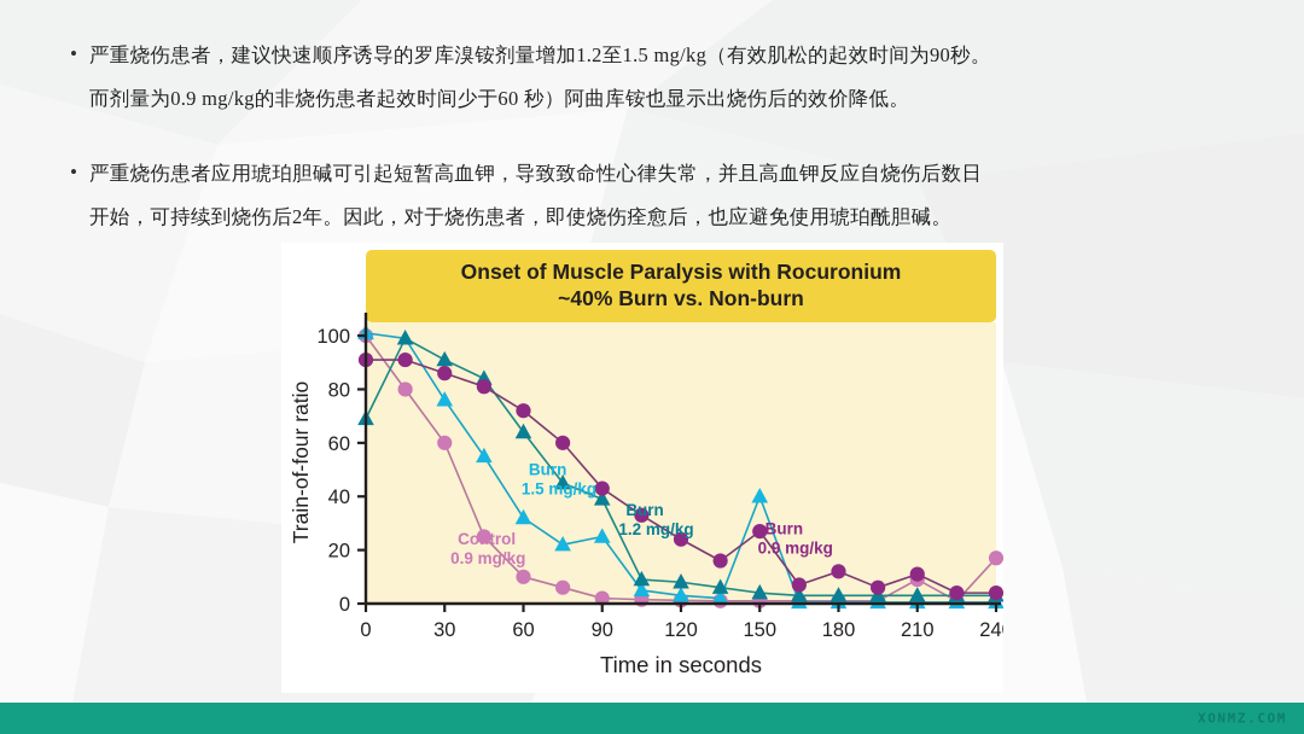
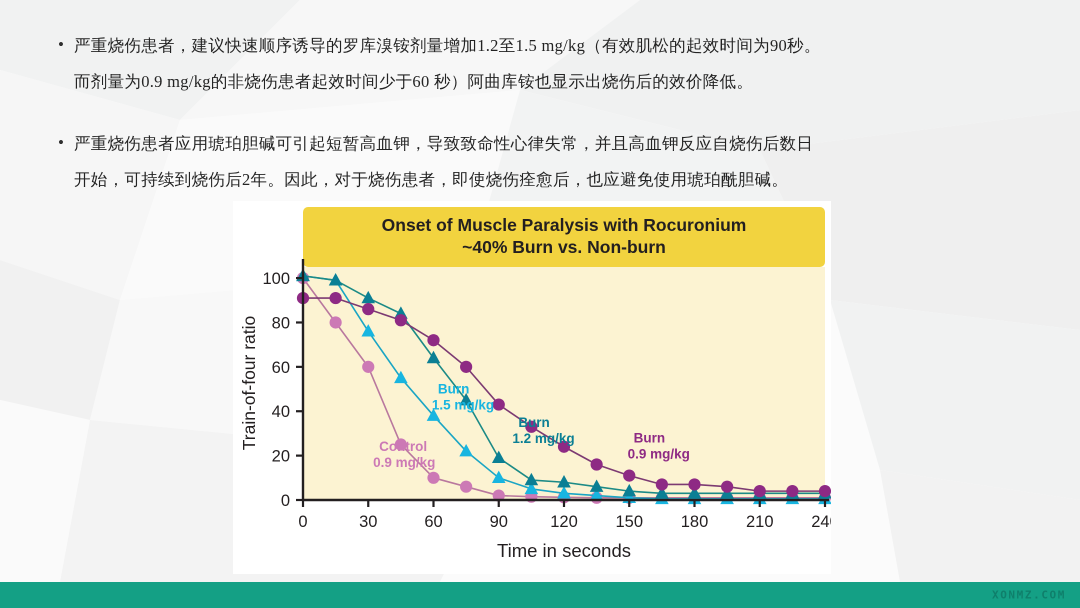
Burn 1.2 mg/kg/0: 69 -> 101
Burn 1.5 mg/kg/60: 32 -> 38
Burn 1.5 mg/kg/90: 25 -> 10
Burn 1.2 mg/kg/90: 39 -> 19
Burn 1.5 mg/kg/150: 40 -> 1
Burn 0.9 mg/kg/150: 27 -> 11
Burn 0.9 mg/kg/180: 12 -> 7
Control 0.9 mg/kg/210: 9 -> 1
Burn 0.9 mg/kg/210: 11 -> 4
Control 0.9 mg/kg/240: 17 -> 1
